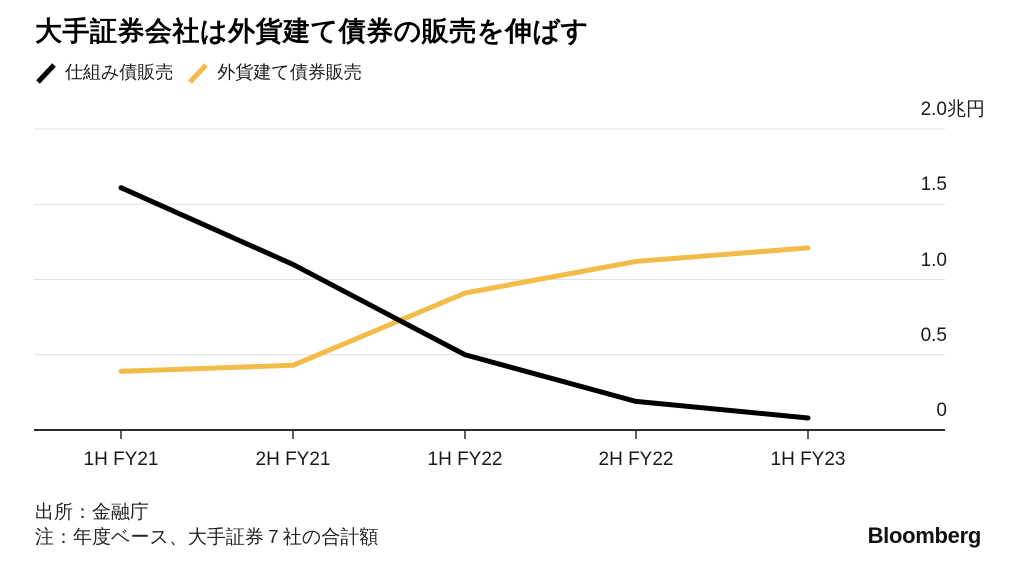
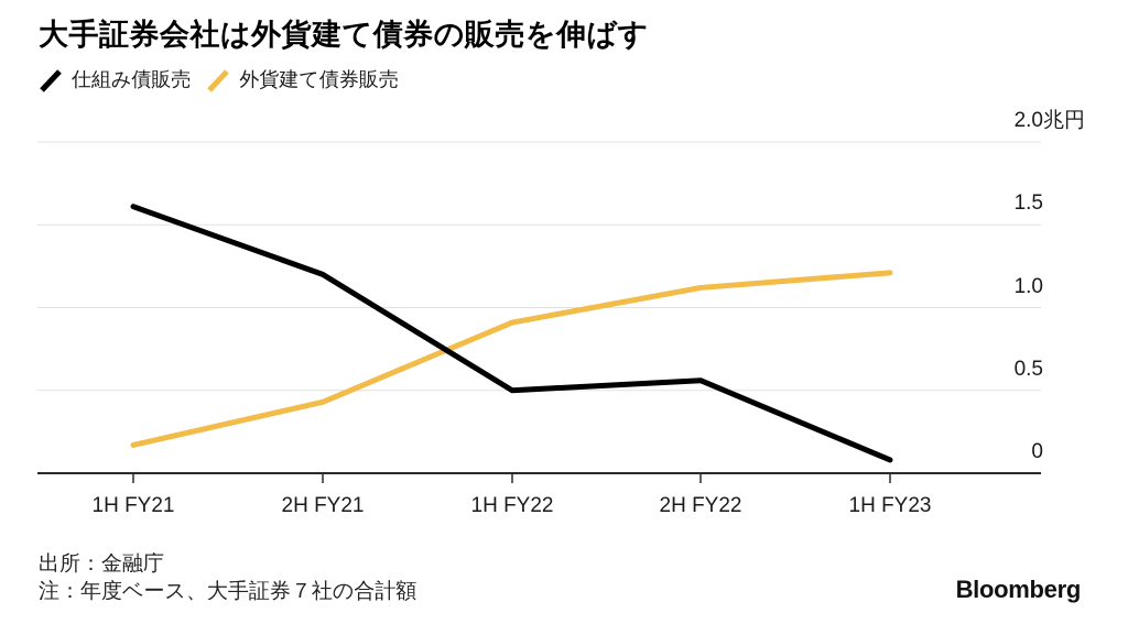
外貨建て債券販売/1H FY21: 0.39 -> 0.17
仕組み債販売/2H FY21: 1.10 -> 1.20
仕組み債販売/2H FY22: 0.19 -> 0.56
